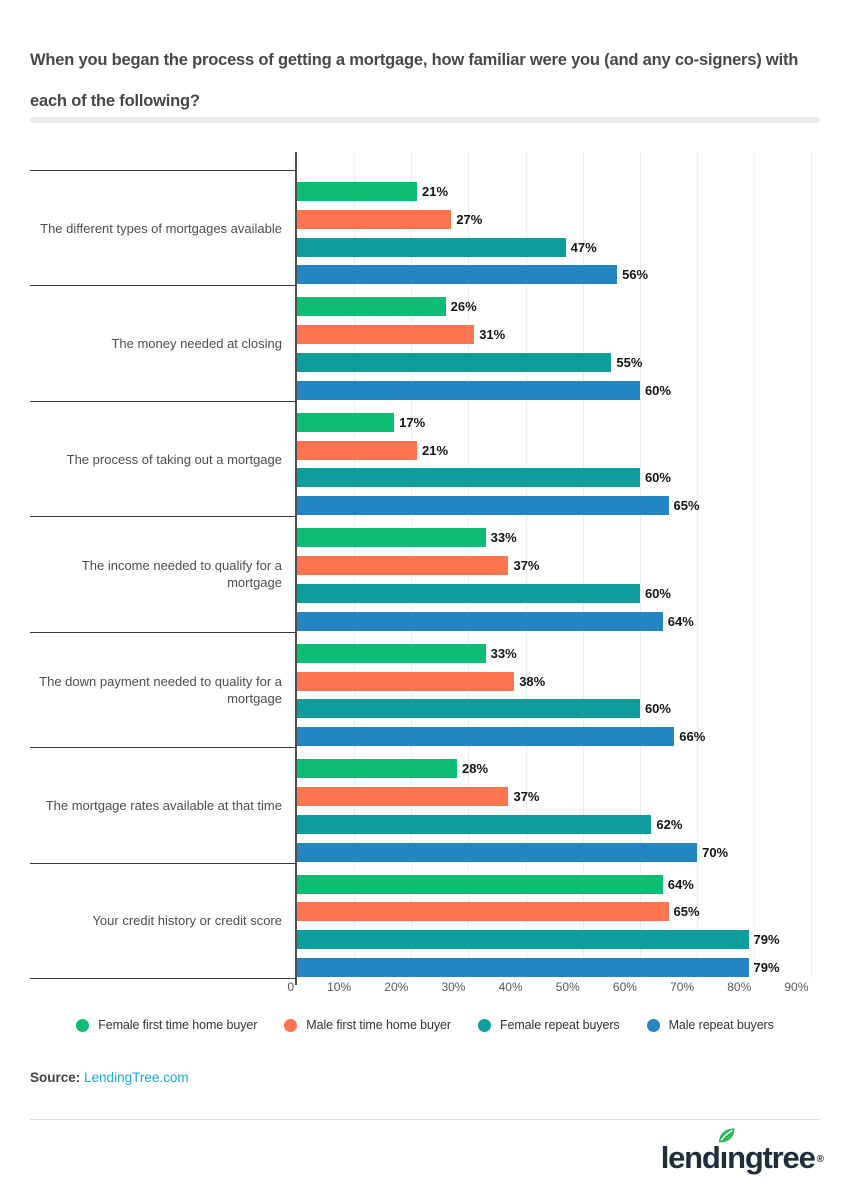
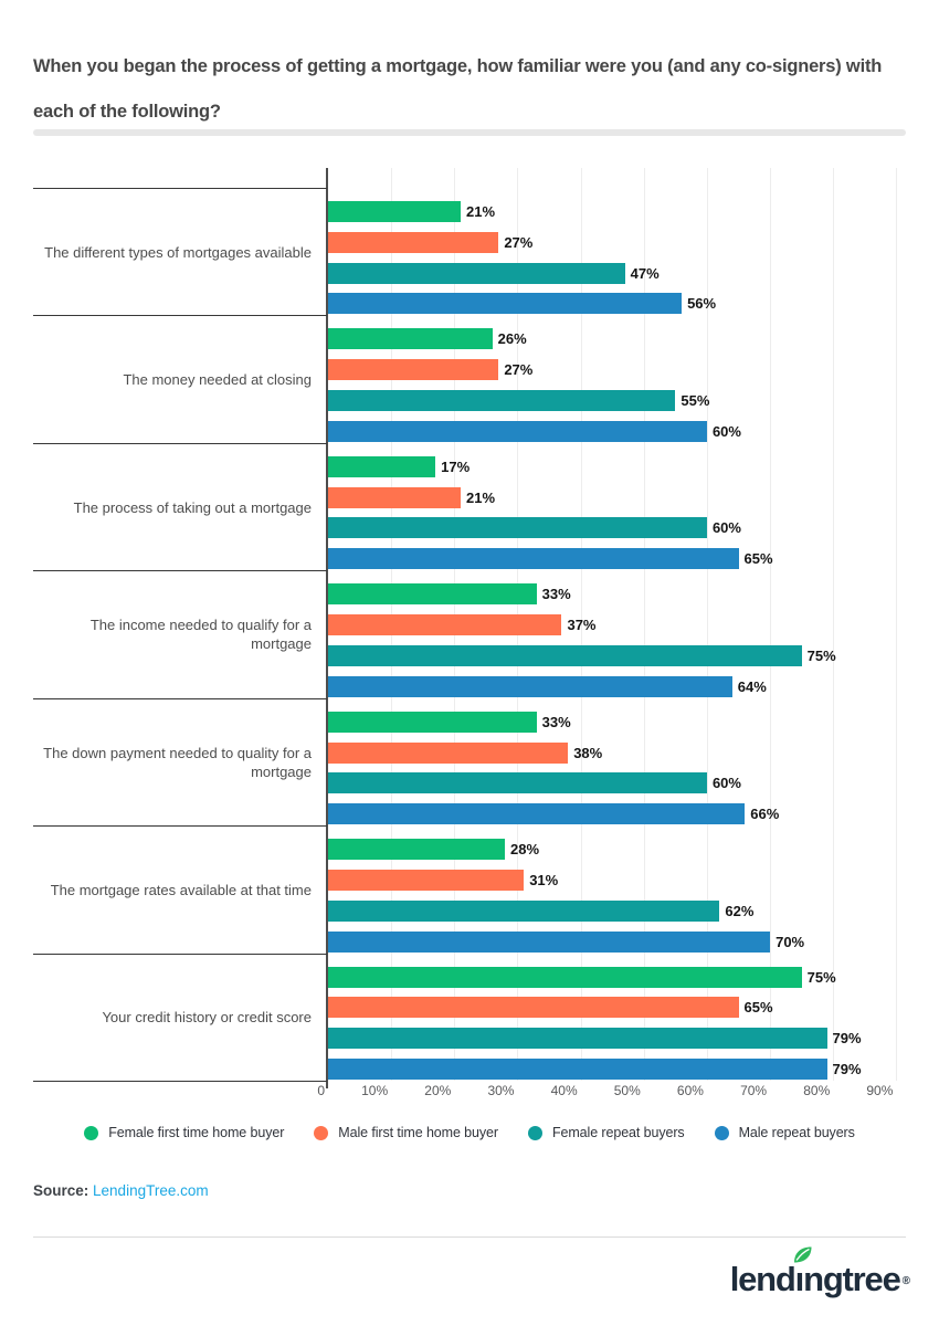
Male first time home buyer/The money needed at closing: 31% -> 27%
Female repeat buyers/The income needed to qualify for a mortgage: 60% -> 75%
Male first time home buyer/The mortgage rates available at that time: 37% -> 31%
Female first time home buyer/Your credit history or credit score: 64% -> 75%
